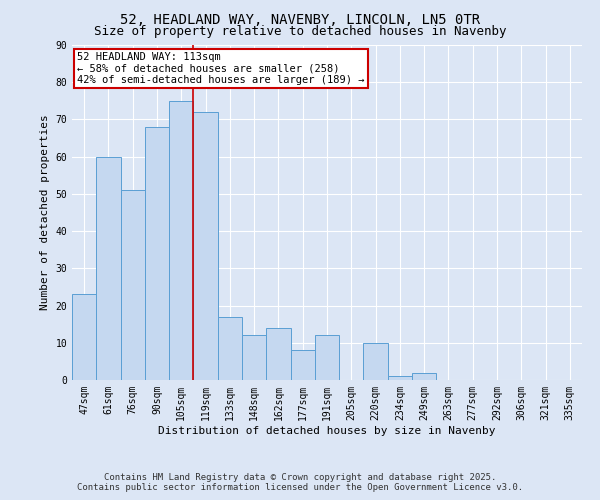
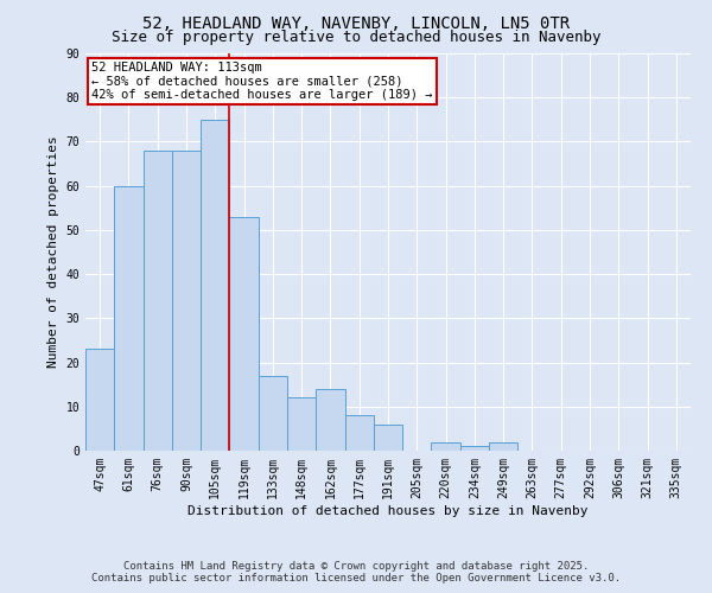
76sqm: 51 -> 68
119sqm: 72 -> 53
191sqm: 12 -> 6
220sqm: 10 -> 2
